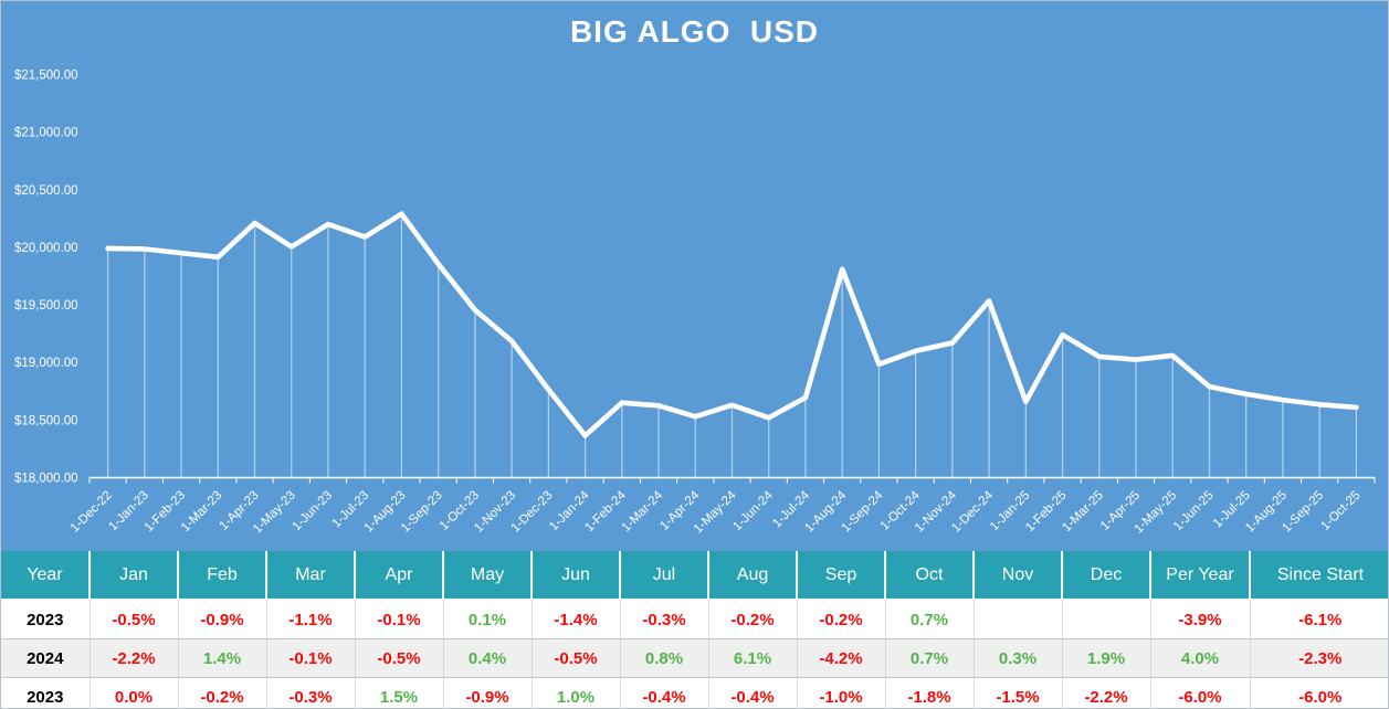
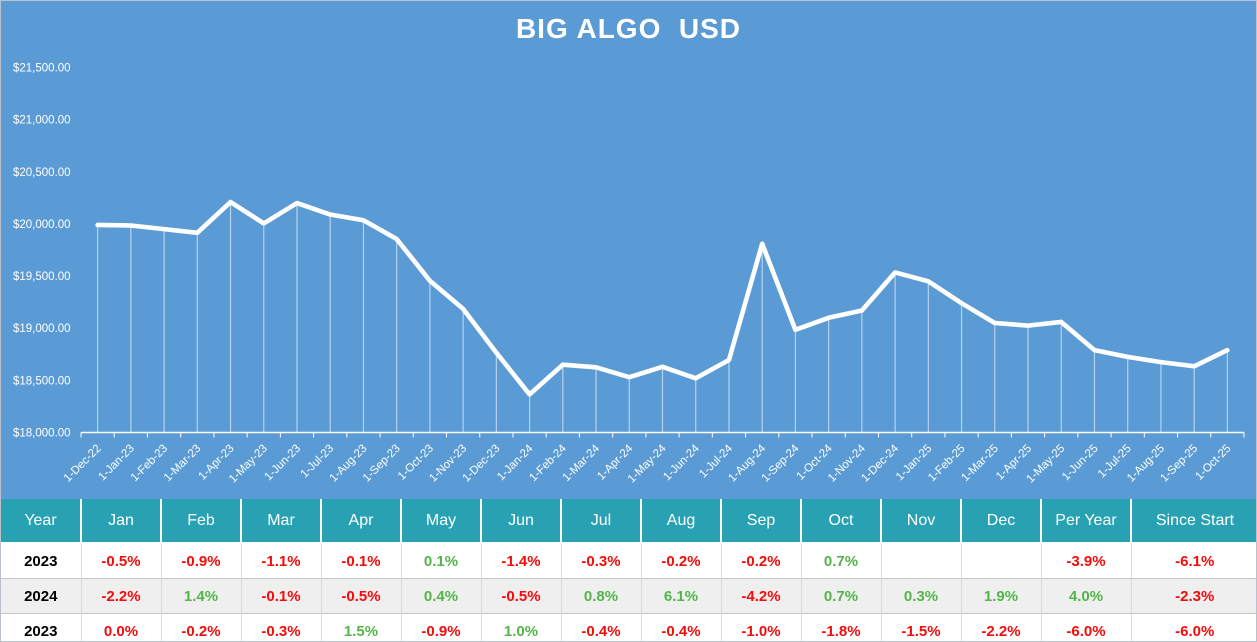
1-Aug-23: $20290 -> $20040
1-Jan-25: $18660 -> $19450
1-Oct-25: $18610 -> $18790
